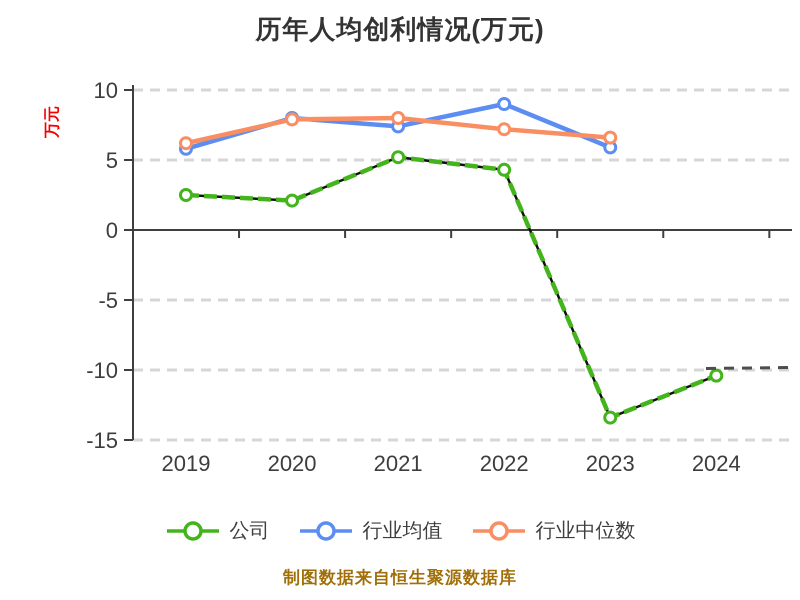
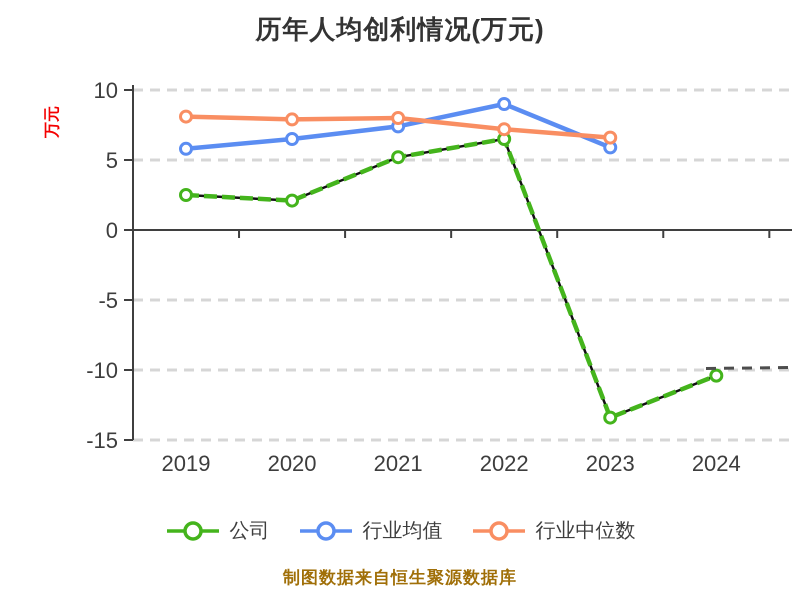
行业中位数/2019: 6.2 -> 8.1
行业均值/2020: 8.0 -> 6.5
公司/2022: 4.3 -> 6.5
